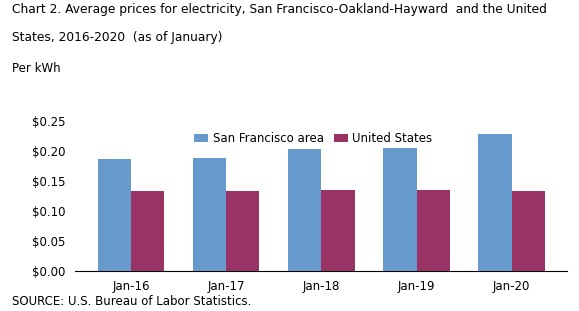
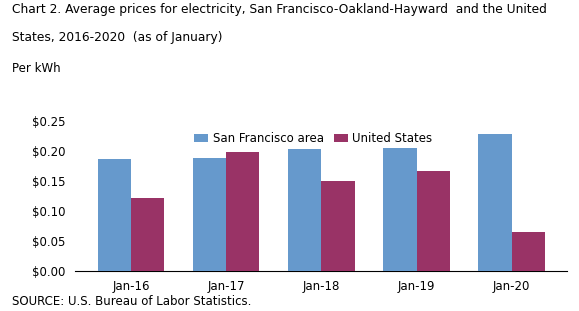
United States/Jan-16: $0.133 -> $0.122
United States/Jan-17: $0.133 -> $0.198
United States/Jan-18: $0.135 -> $0.150
United States/Jan-19: $0.135 -> $0.166
United States/Jan-20: $0.133 -> $0.064
